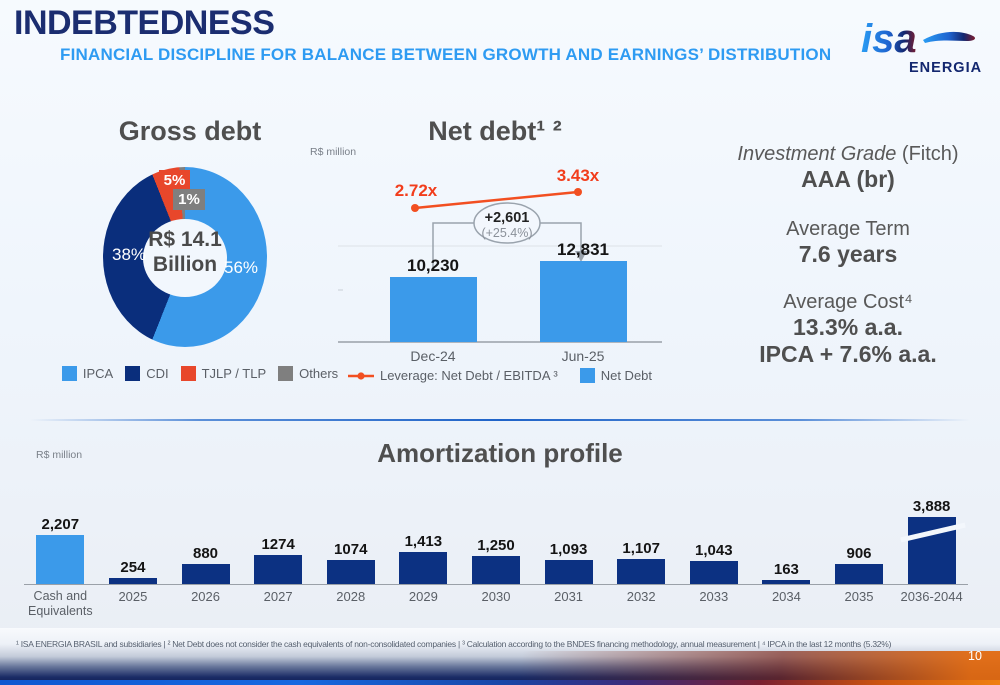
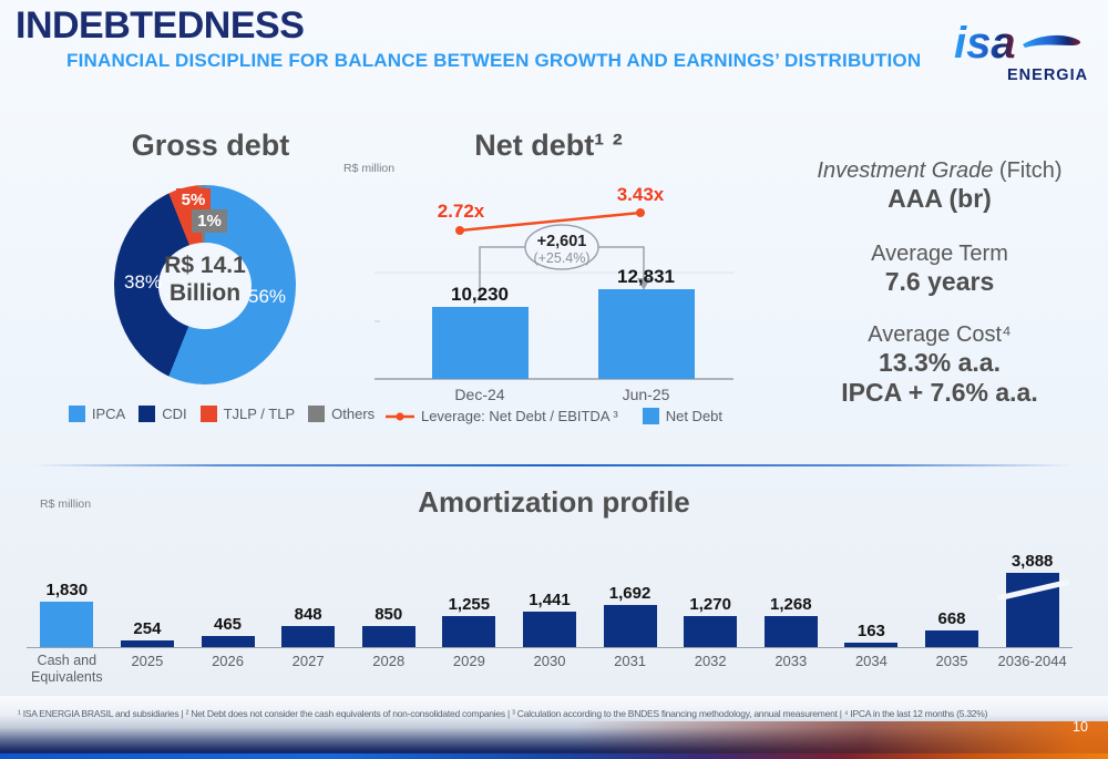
Amortization profile/Cash and Equivalents: 2,207 -> 1,830
Amortization profile/2026: 880 -> 465
Amortization profile/2027: 1274 -> 848
Amortization profile/2028: 1074 -> 850
Amortization profile/2029: 1,413 -> 1,255
Amortization profile/2030: 1,250 -> 1,441
Amortization profile/2031: 1,093 -> 1,692
Amortization profile/2032: 1,107 -> 1,270
Amortization profile/2033: 1,043 -> 1,268
Amortization profile/2035: 906 -> 668
